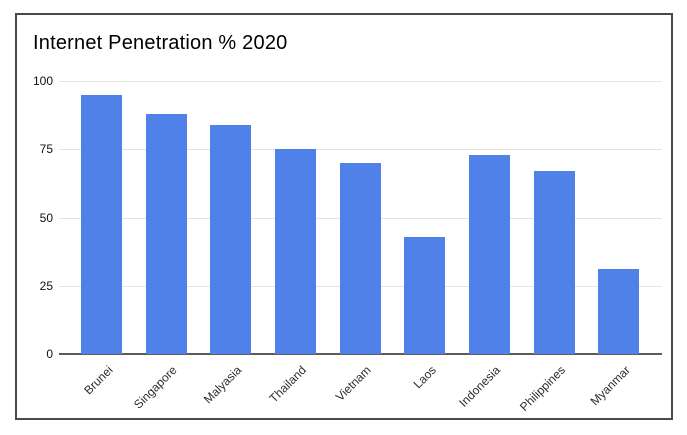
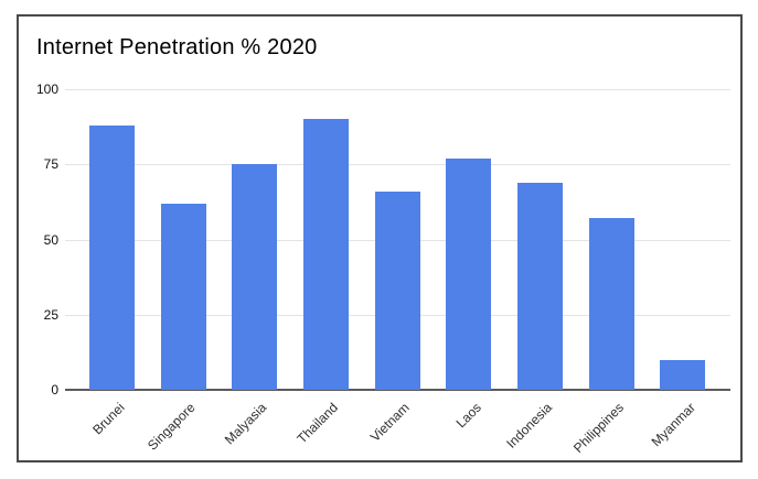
Brunei: 95 -> 88
Singapore: 88 -> 62
Malyasia: 84 -> 75
Thailand: 75 -> 90
Vietnam: 70 -> 66
Laos: 43 -> 77
Indonesia: 73 -> 69
Philippines: 67 -> 57
Myanmar: 31 -> 10
